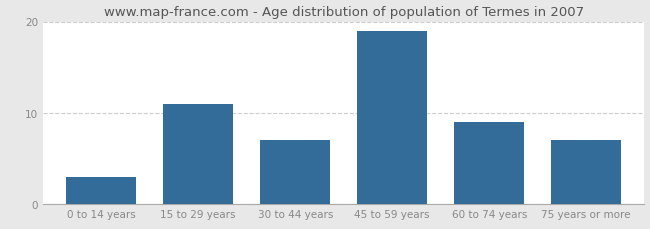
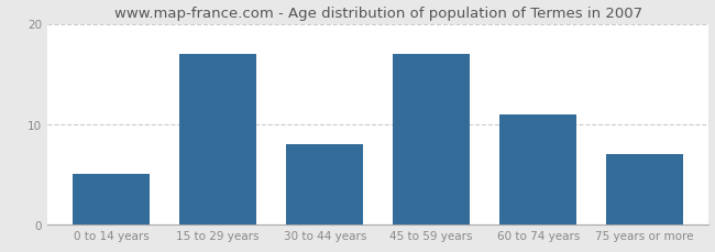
0 to 14 years: 3 -> 5
15 to 29 years: 11 -> 17
30 to 44 years: 7 -> 8
45 to 59 years: 19 -> 17
60 to 74 years: 9 -> 11
